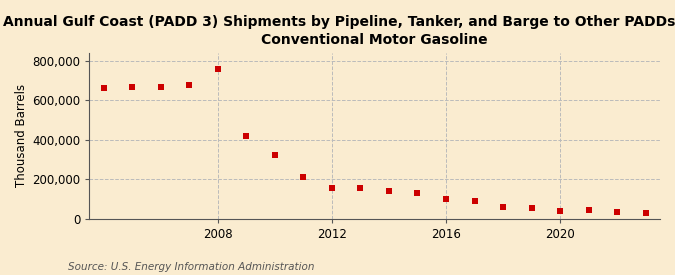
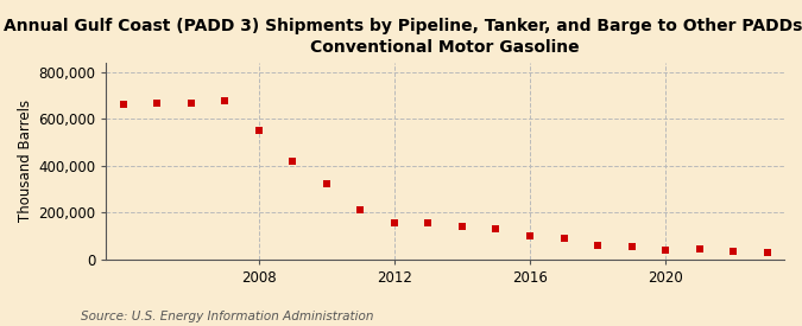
2008: 760,000 -> 550,000
